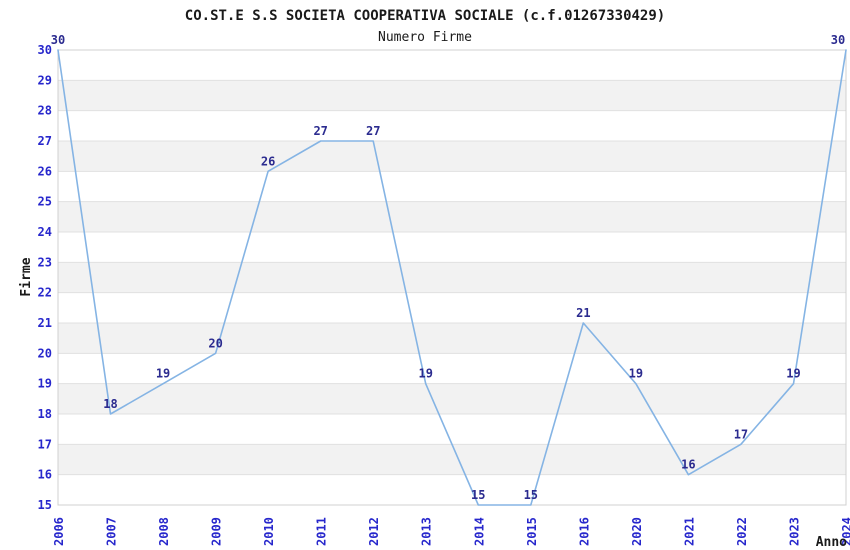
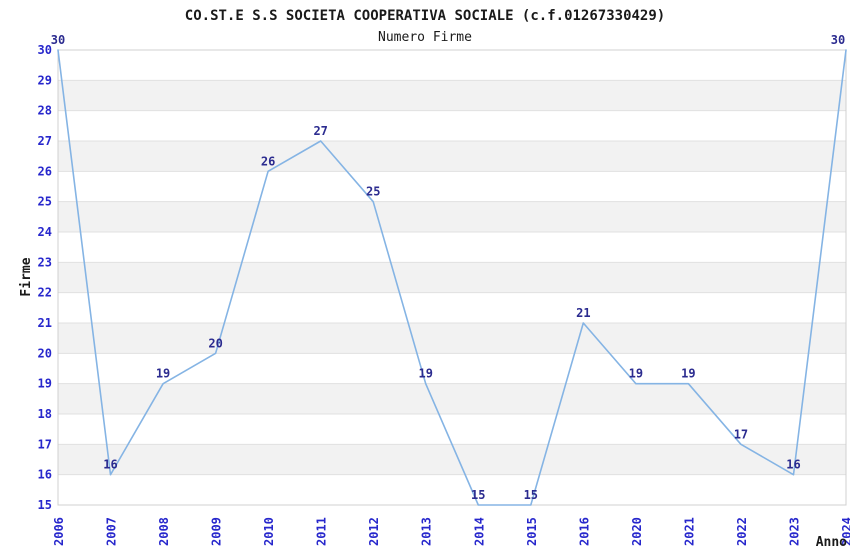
2007: 18 -> 16
2012: 27 -> 25
2021: 16 -> 19
2023: 19 -> 16
